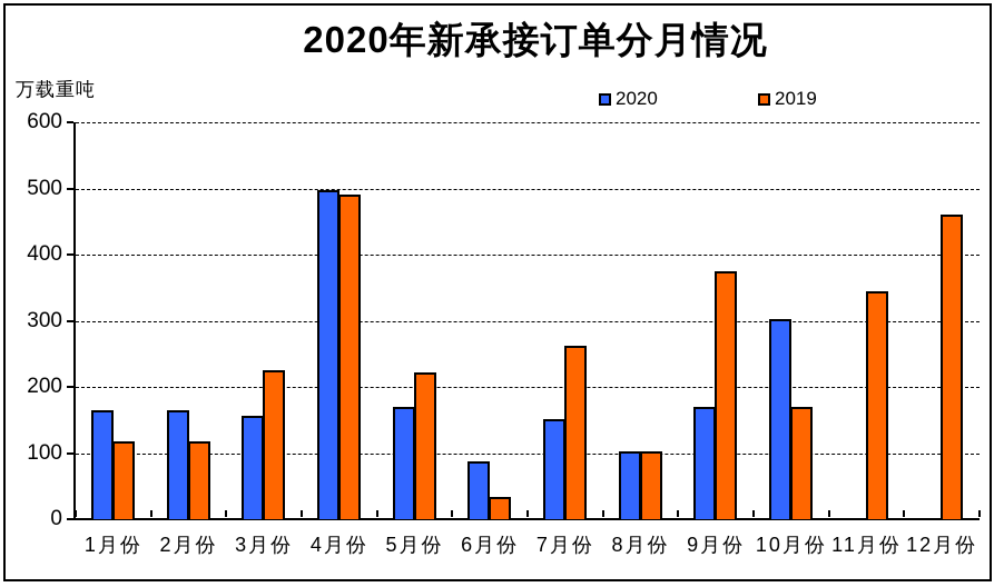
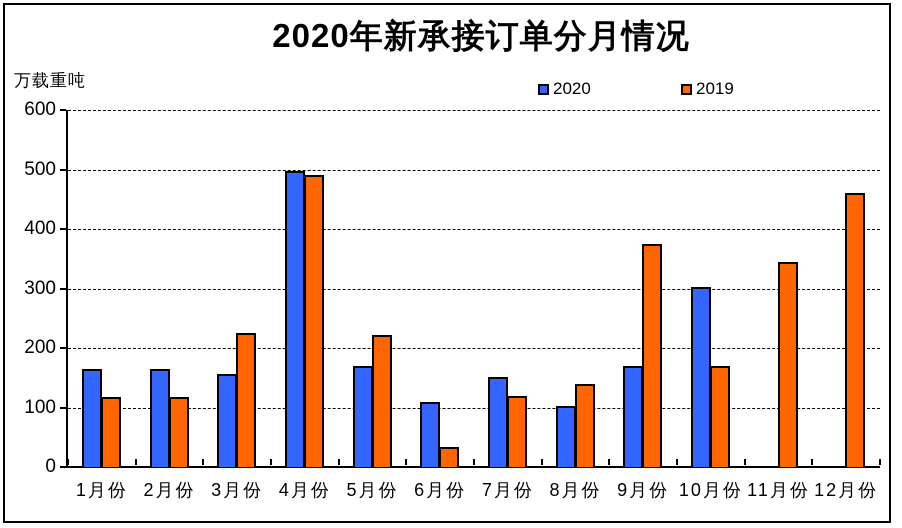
2020/6月份: 90 -> 110
2019/7月份: 260 -> 120
2019/8月份: 100 -> 140
